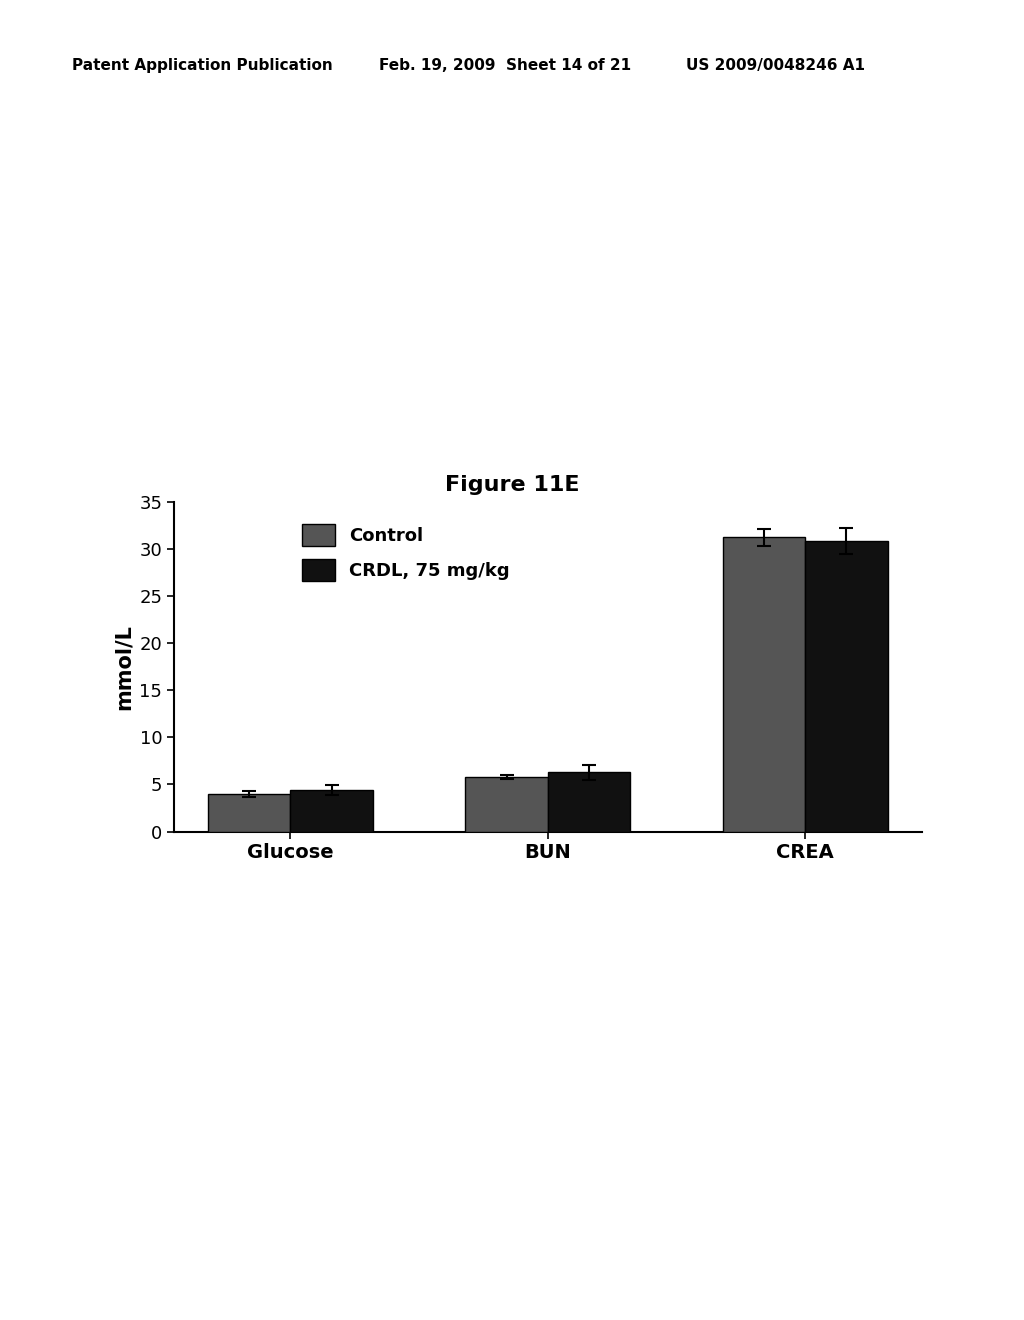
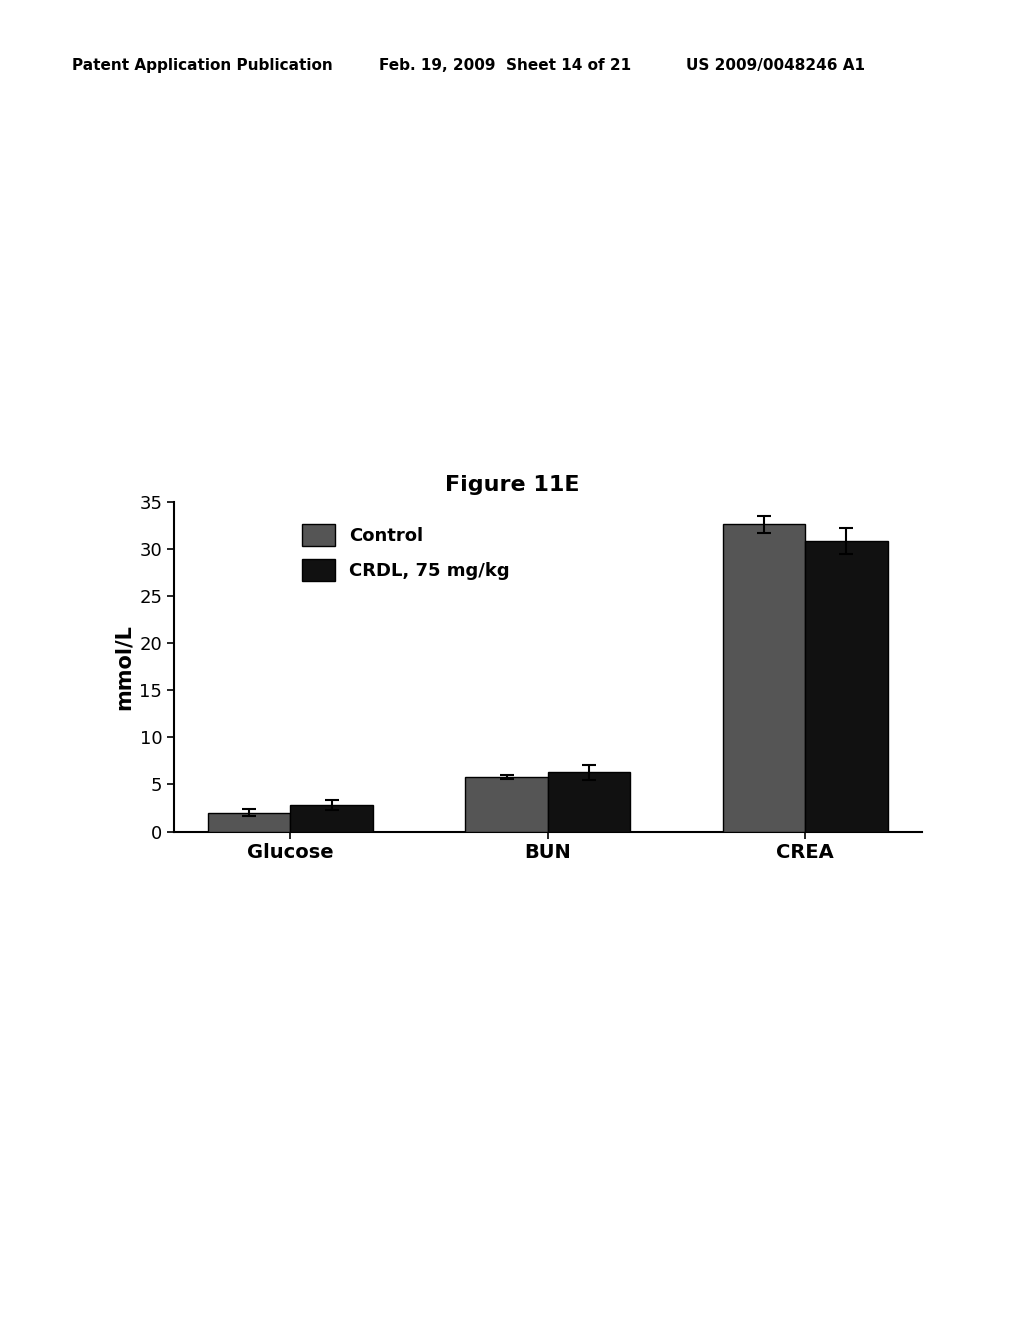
Control/Glucose: 4.0 -> 2.0
CRDL, 75 mg/kg/Glucose: 4.4 -> 2.8
Control/CREA: 31.2 -> 32.6
